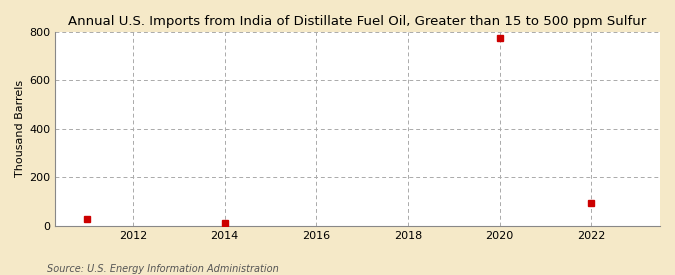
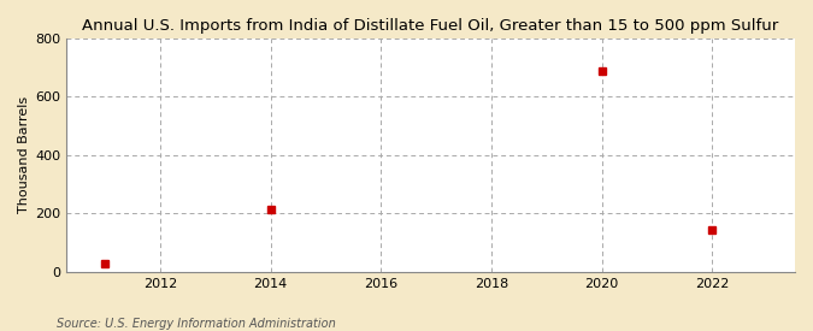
2014: 10 -> 215
2020: 775 -> 690
2022: 95 -> 145
